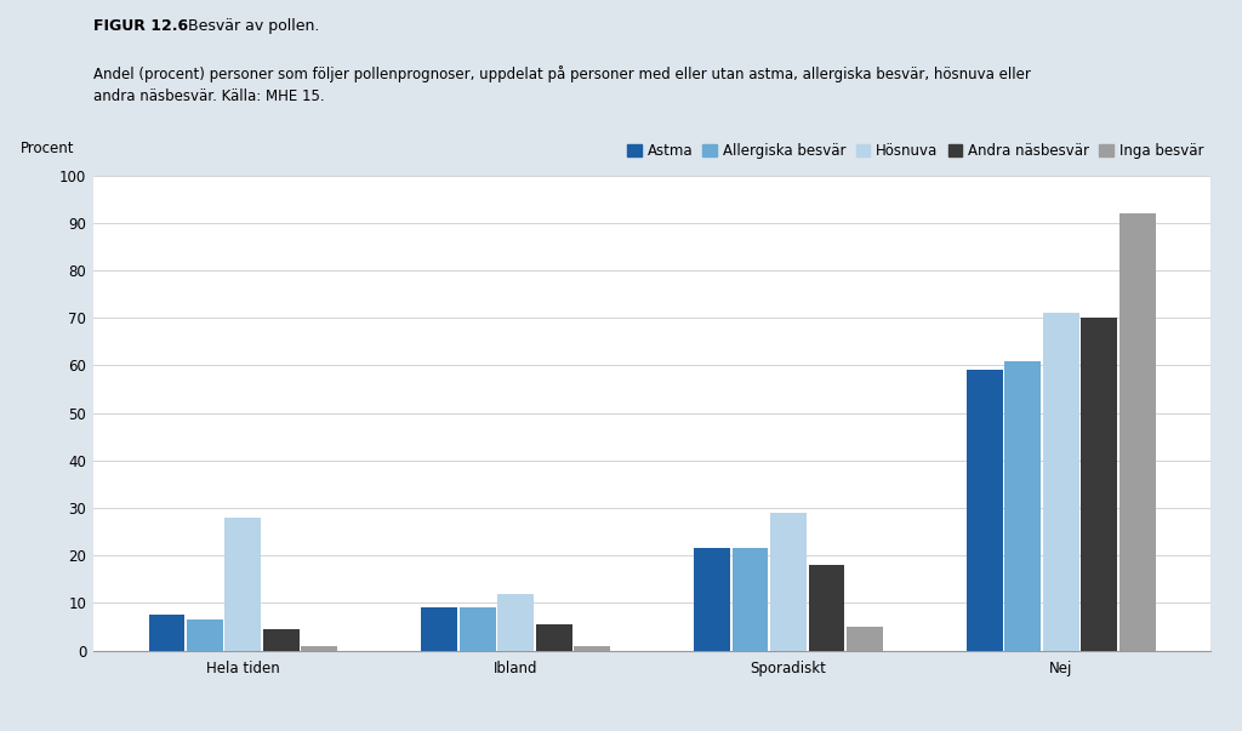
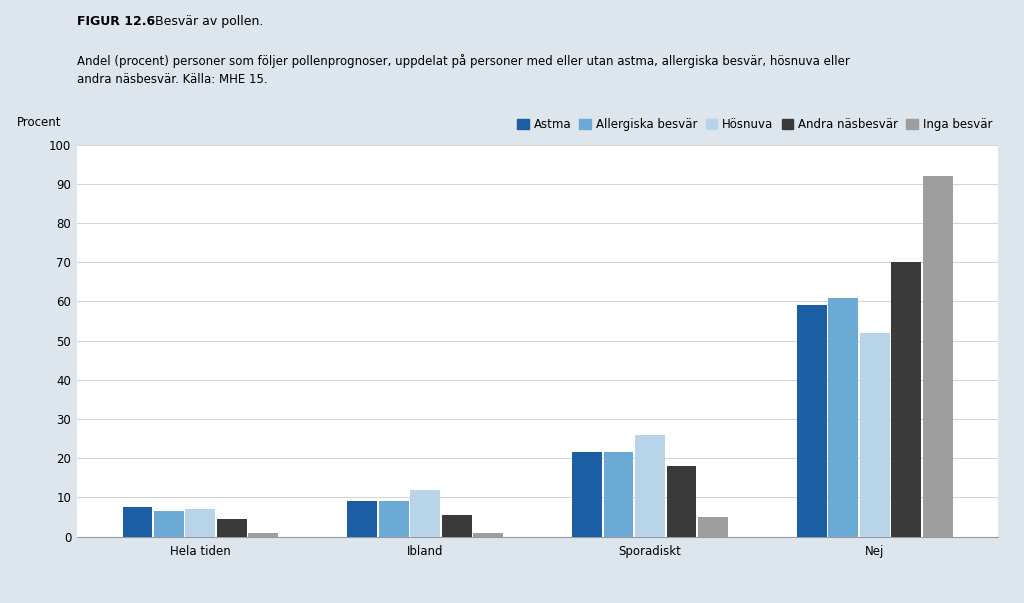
Hösnuva/Hela tiden: 28 -> 7
Hösnuva/Sporadiskt: 29 -> 26
Hösnuva/Nej: 71 -> 52
